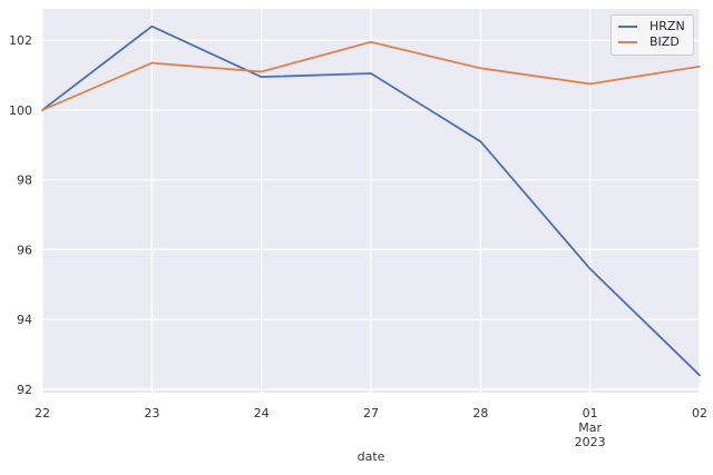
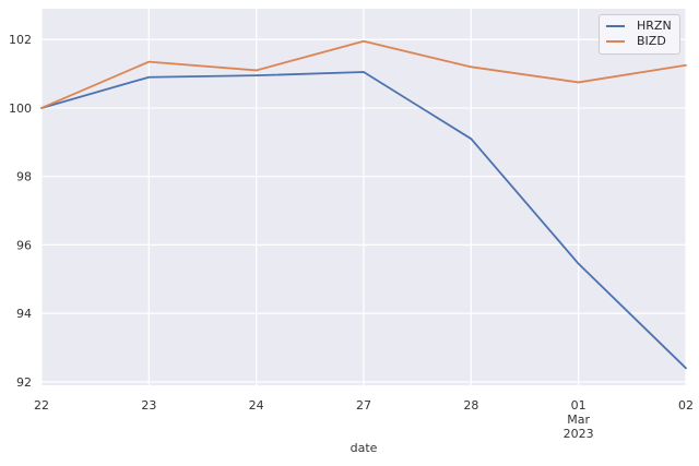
HRZN/23: 102.4 -> 100.9
